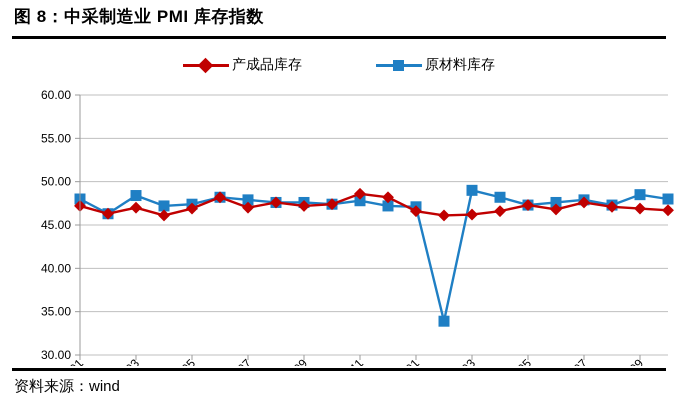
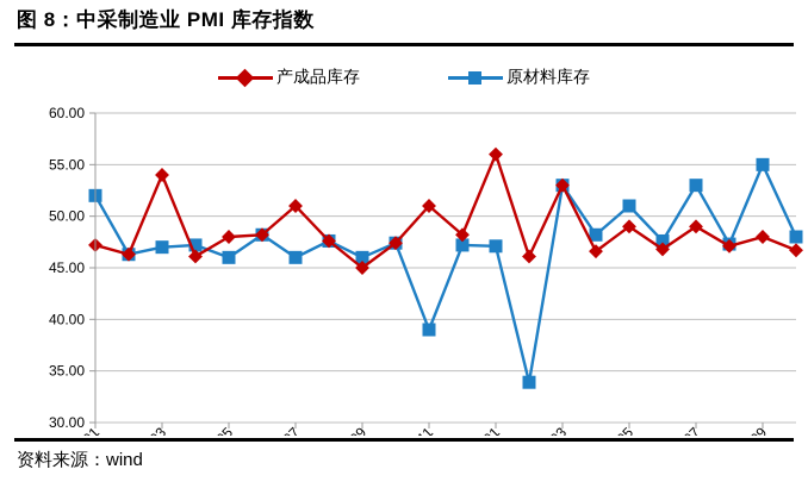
原材料库存/2019-01: 48 -> 52
产成品库存/2019-03: 47 -> 54
原材料库存/2019-03: 48 -> 47
产成品库存/2019-05: 47 -> 48
原材料库存/2019-05: 47 -> 46
产成品库存/2019-07: 47 -> 51
原材料库存/2019-07: 48 -> 46
产成品库存/2019-09: 47 -> 45
原材料库存/2019-09: 48 -> 46
产成品库存/2019-11: 49 -> 51
原材料库存/2019-11: 48 -> 39
产成品库存/2020-01: 47 -> 56
产成品库存/2020-03: 46 -> 53
原材料库存/2020-03: 49 -> 53
产成品库存/2020-05: 47 -> 49
原材料库存/2020-05: 47 -> 51
产成品库存/2020-07: 48 -> 49
原材料库存/2020-07: 48 -> 53
产成品库存/2020-09: 47 -> 48
原材料库存/2020-09: 48 -> 55
